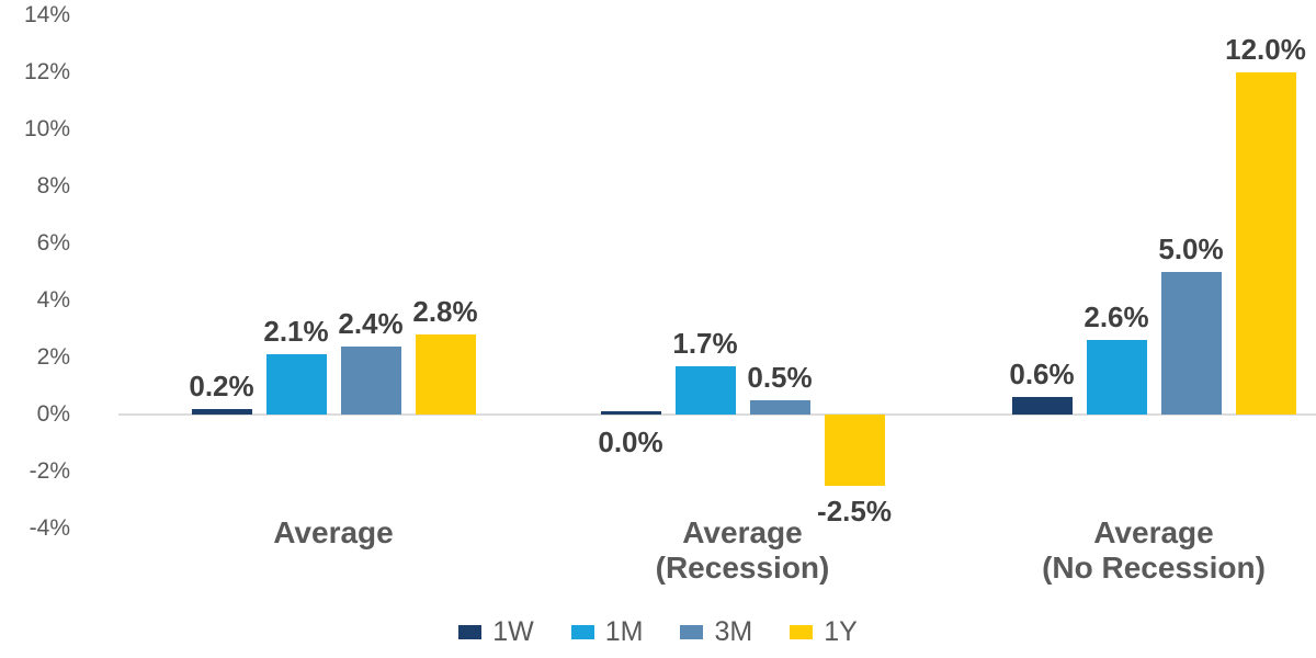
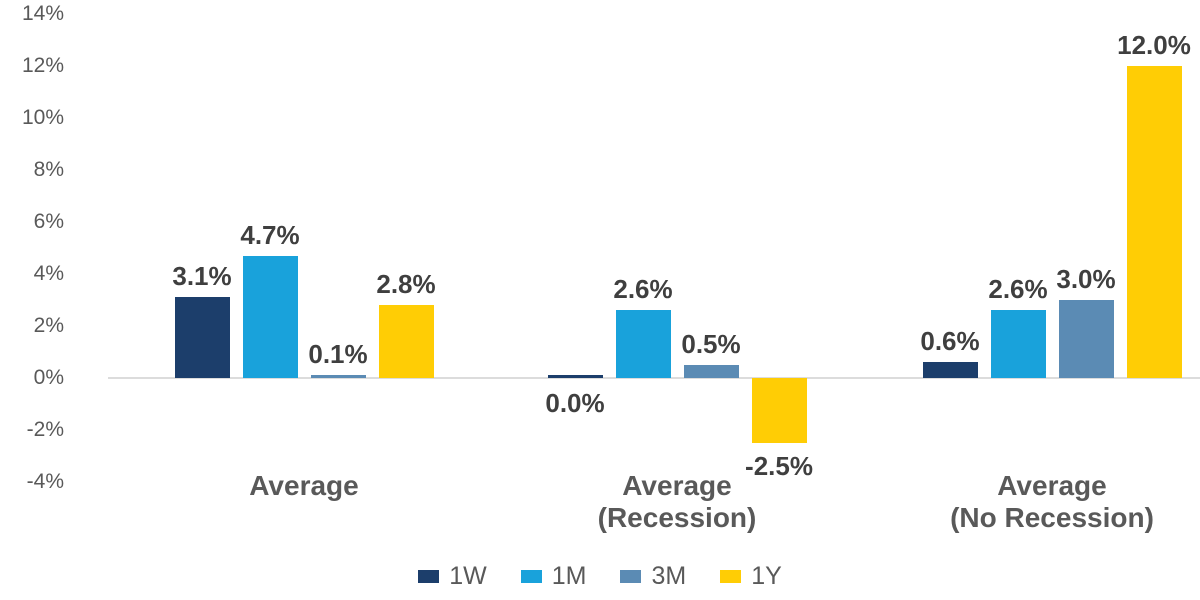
1W/Average: 0.2% -> 3.1%
1M/Average: 2.1% -> 4.7%
3M/Average: 2.4% -> 0.1%
1M/Average (Recession): 1.7% -> 2.6%
3M/Average (No Recession): 5.0% -> 3.0%
